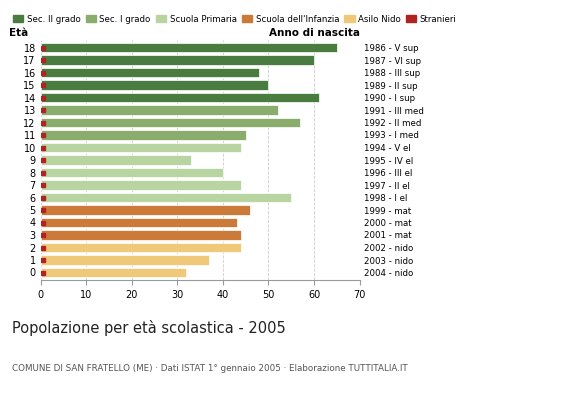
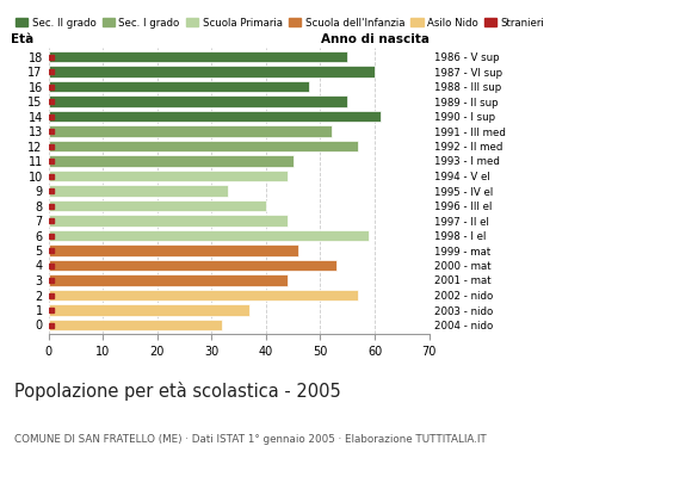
18: 65 -> 55
15: 50 -> 55
6: 55 -> 59
4: 43 -> 53
2: 44 -> 57
